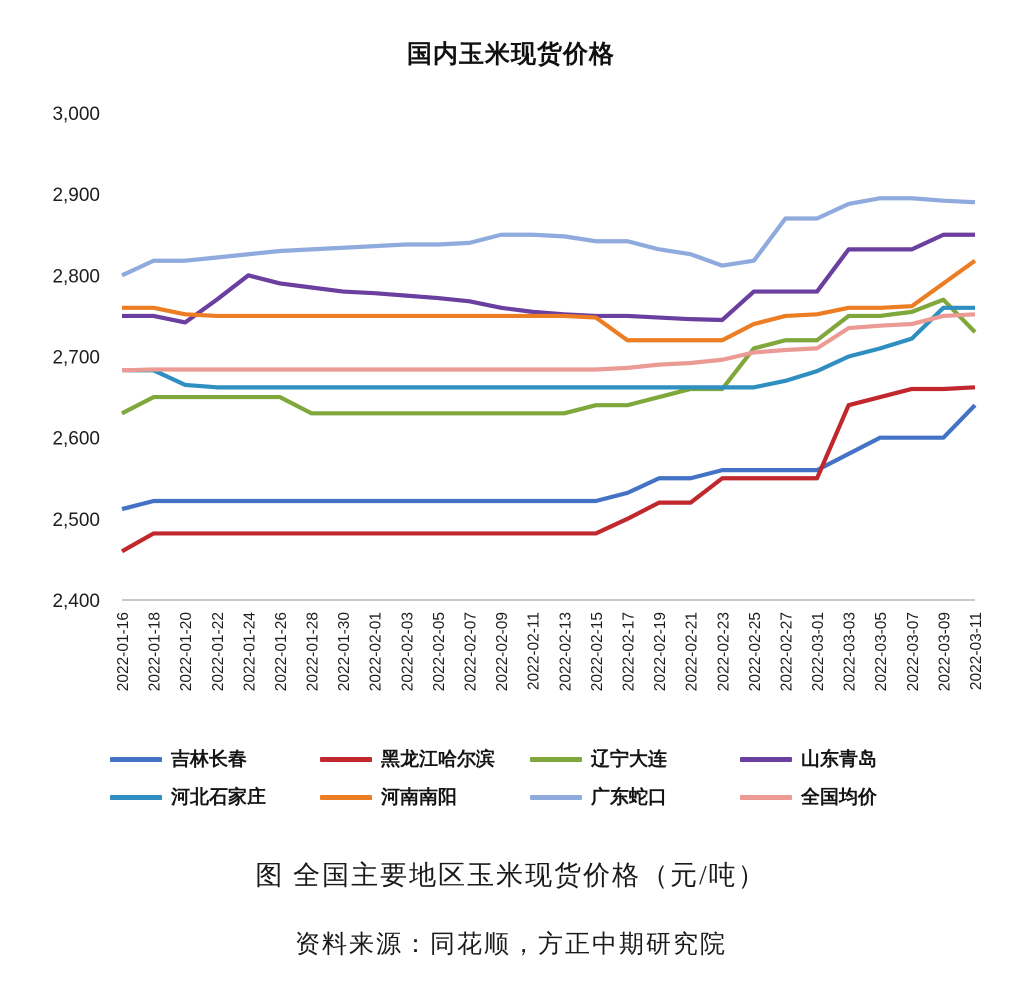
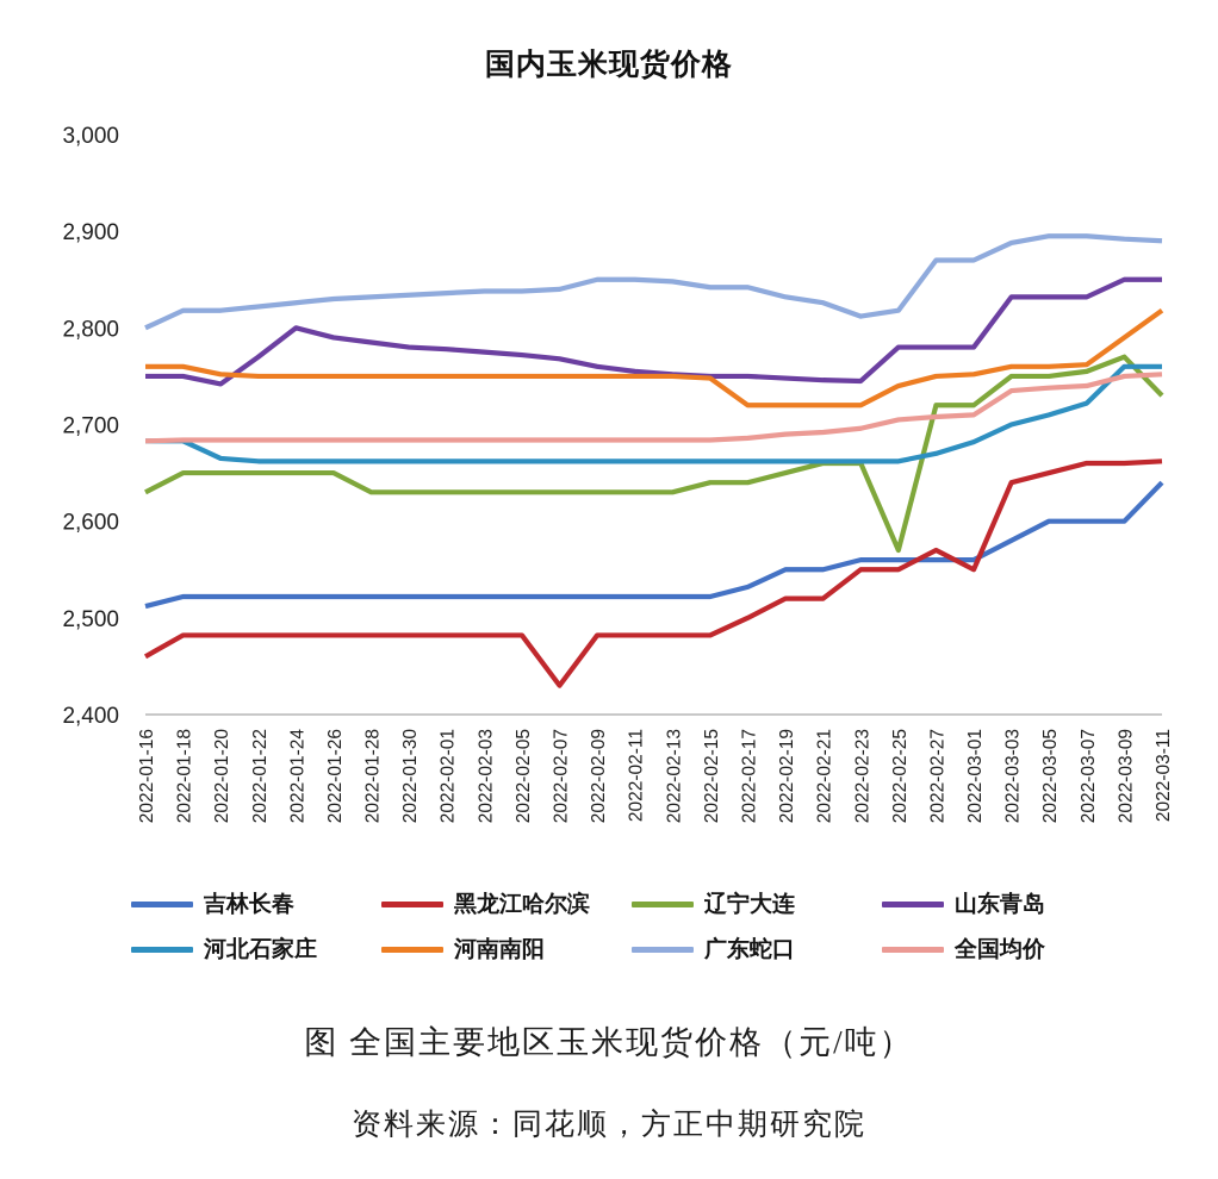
黑龙江哈尔滨/2022-02-07: 2480 -> 2430
辽宁大连/2022-02-25: 2710 -> 2570
黑龙江哈尔滨/2022-02-27: 2550 -> 2570
